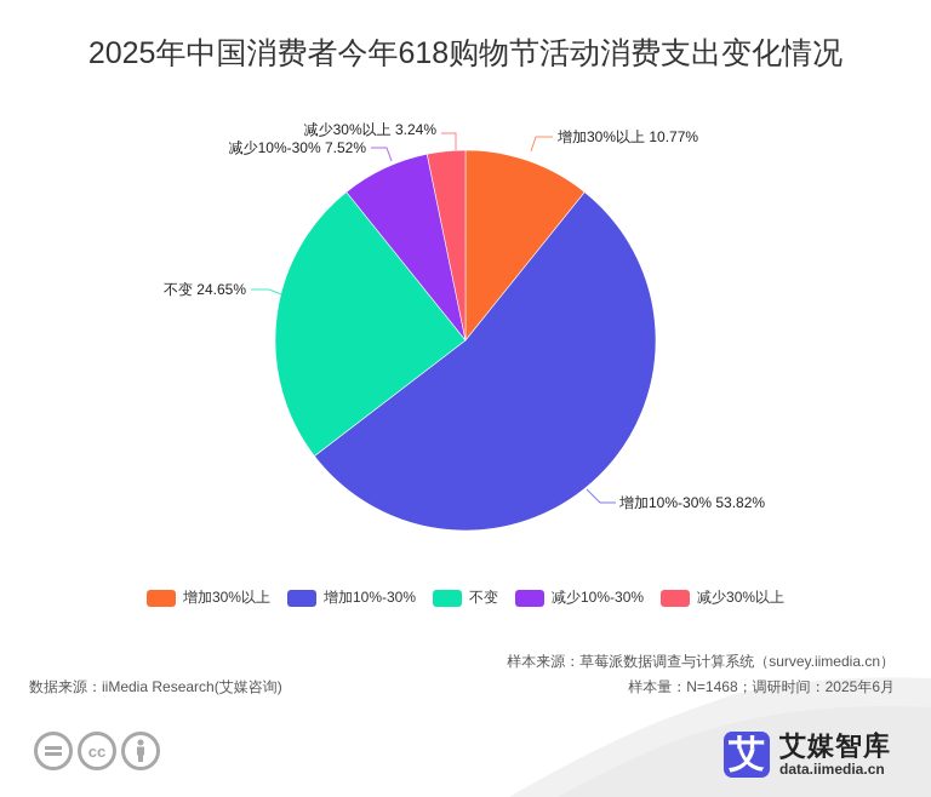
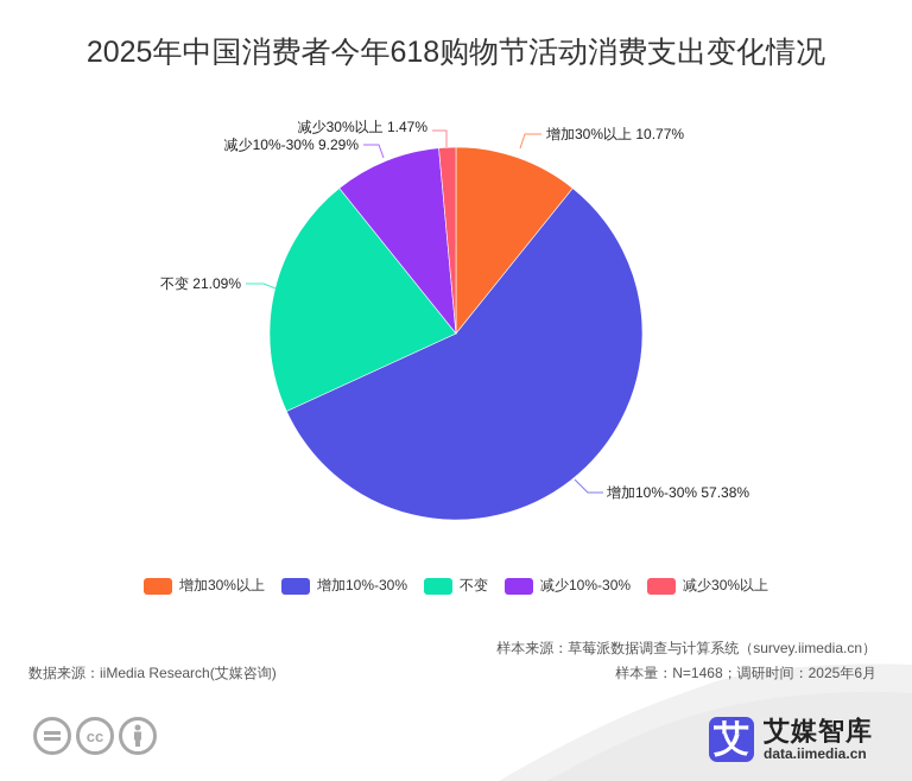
增加10%-30%: 53.82% -> 57.38%
不变: 24.65% -> 21.09%
减少10%-30%: 7.52% -> 9.29%
减少30%以上: 3.24% -> 1.47%
